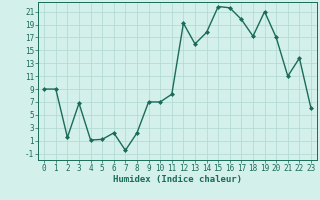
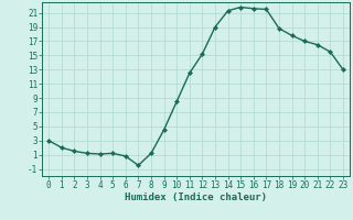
0: 9.0 -> 3.0
1: 9.0 -> 2.0
3: 6.8 -> 1.2
6: 2.2 -> 0.8
8: 2.2 -> 1.2
9: 7.0 -> 4.5
10: 7.0 -> 8.5
11: 8.2 -> 12.5
12: 19.2 -> 15.2
13: 16.0 -> 19.0
14: 17.8 -> 21.3
17: 19.8 -> 21.5
18: 17.2 -> 18.8
19: 21.0 -> 17.8
21: 11.0 -> 16.5
22: 13.8 -> 15.5
23: 6.0 -> 13.0
